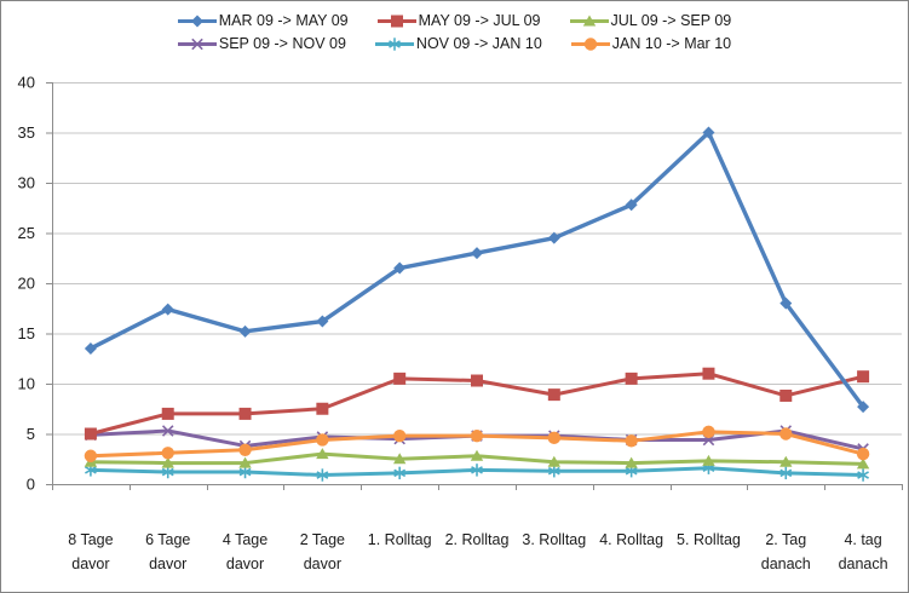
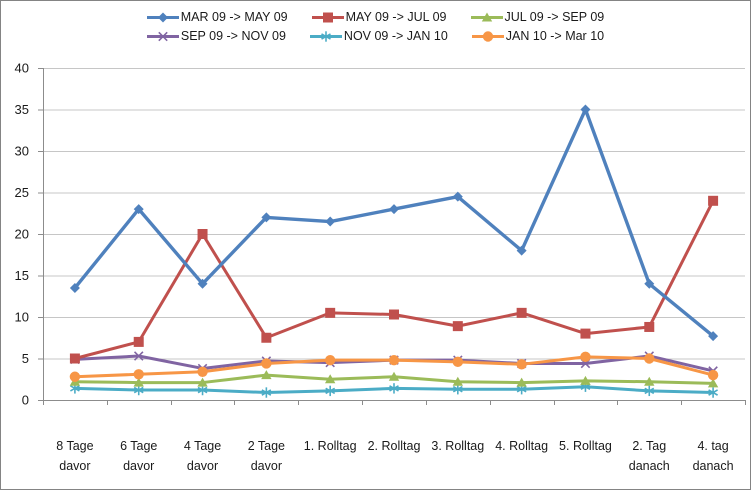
MAR 09 -> MAY 09/6 Tage davor: 17 -> 23
MAR 09 -> MAY 09/4 Tage davor: 15 -> 14
MAY 09 -> JUL 09/4 Tage davor: 7 -> 20
MAR 09 -> MAY 09/2 Tage davor: 16 -> 22
MAR 09 -> MAY 09/4. Rolltag: 28 -> 18
MAY 09 -> JUL 09/5. Rolltag: 11 -> 8
MAR 09 -> MAY 09/2. Tag danach: 18 -> 14
MAY 09 -> JUL 09/4. tag danach: 11 -> 24
